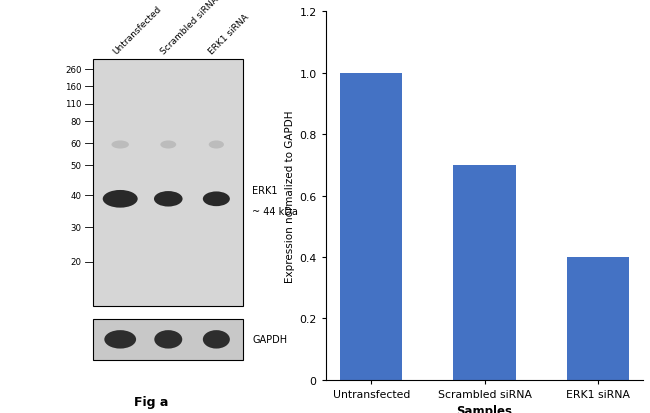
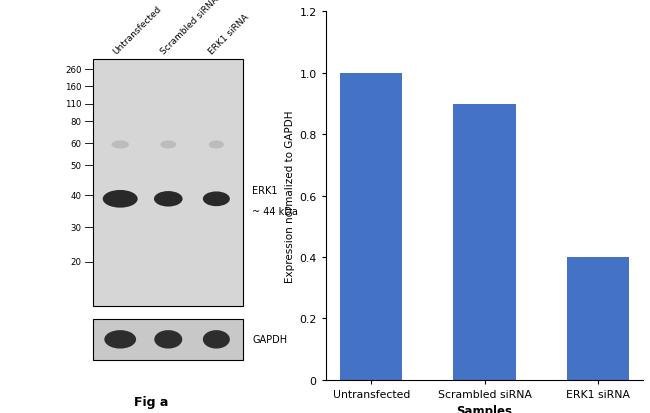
Scrambled siRNA: 0.7 -> 0.9
